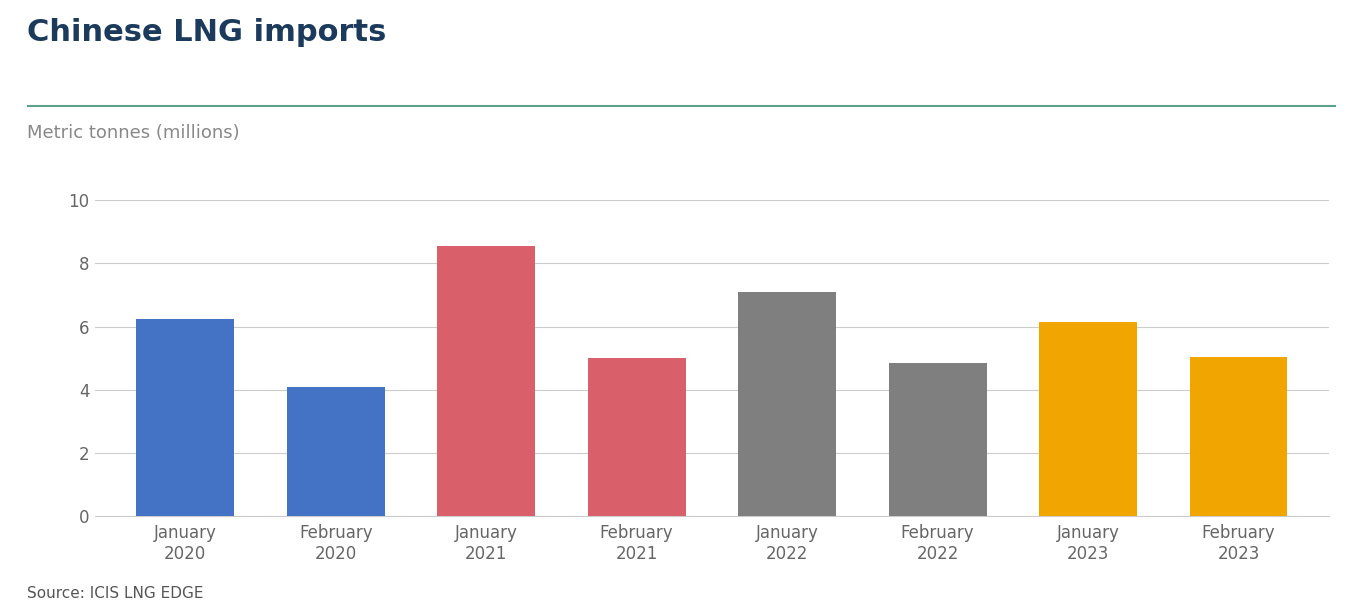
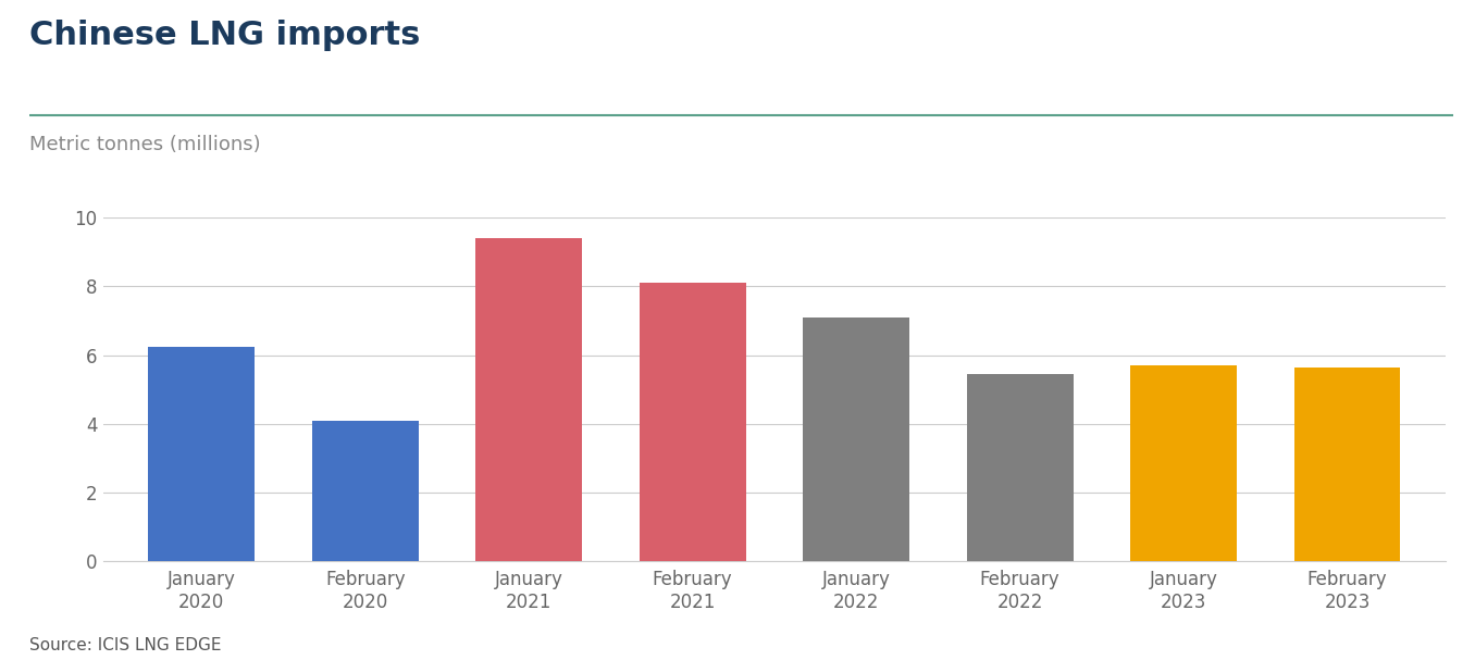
January 2021: 8.55 -> 9.40
February 2021: 5.00 -> 8.10
February 2022: 4.85 -> 5.45
January 2023: 6.15 -> 5.70
February 2023: 5.05 -> 5.65
